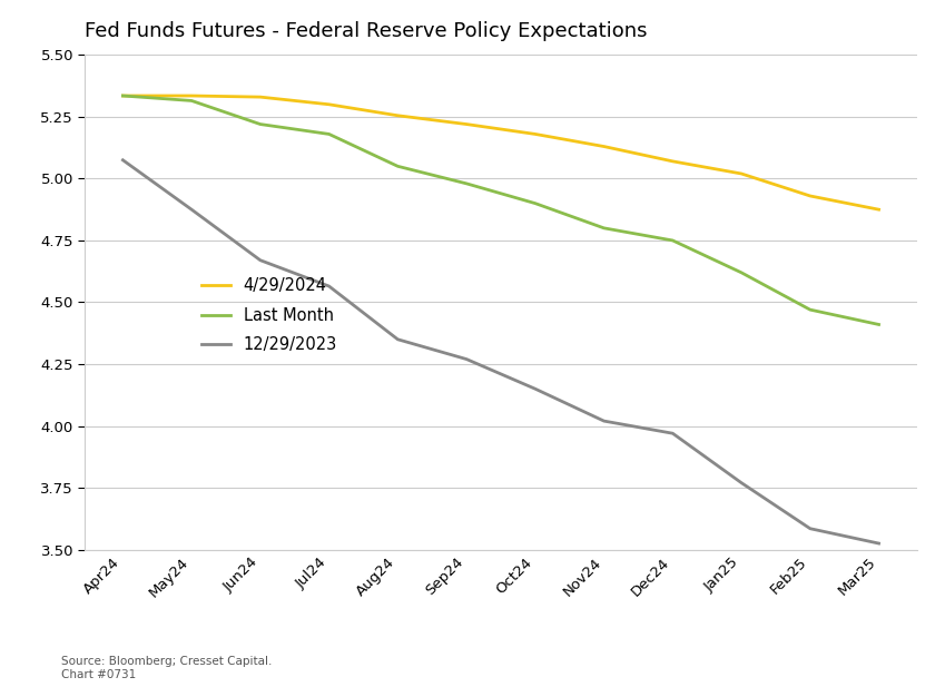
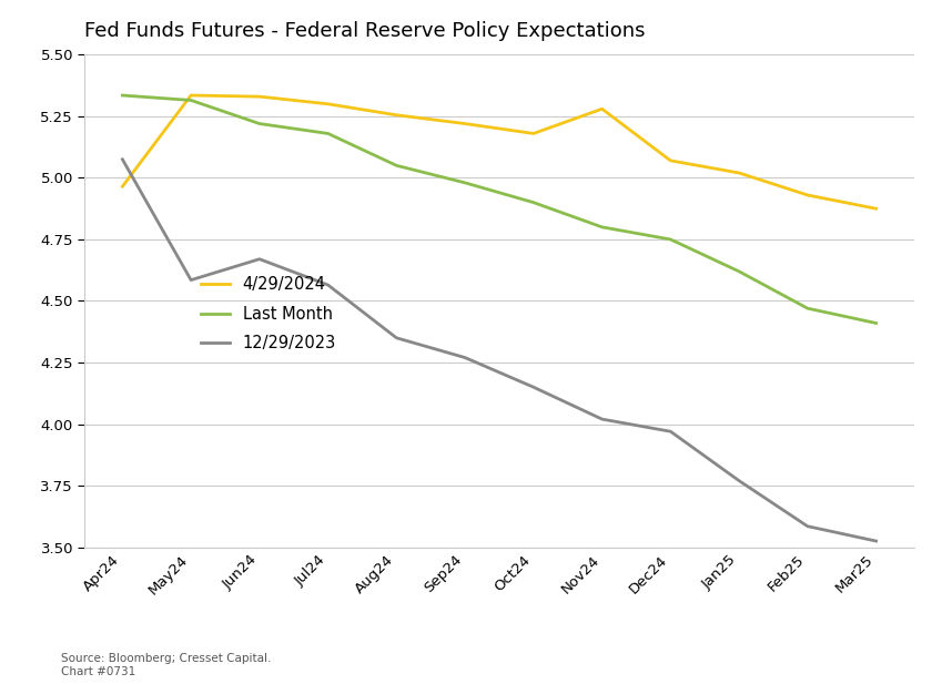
4/29/2024/Apr24: 5.335 -> 4.965
12/29/2023/May24: 4.875 -> 4.585
4/29/2024/Nov24: 5.130 -> 5.280
